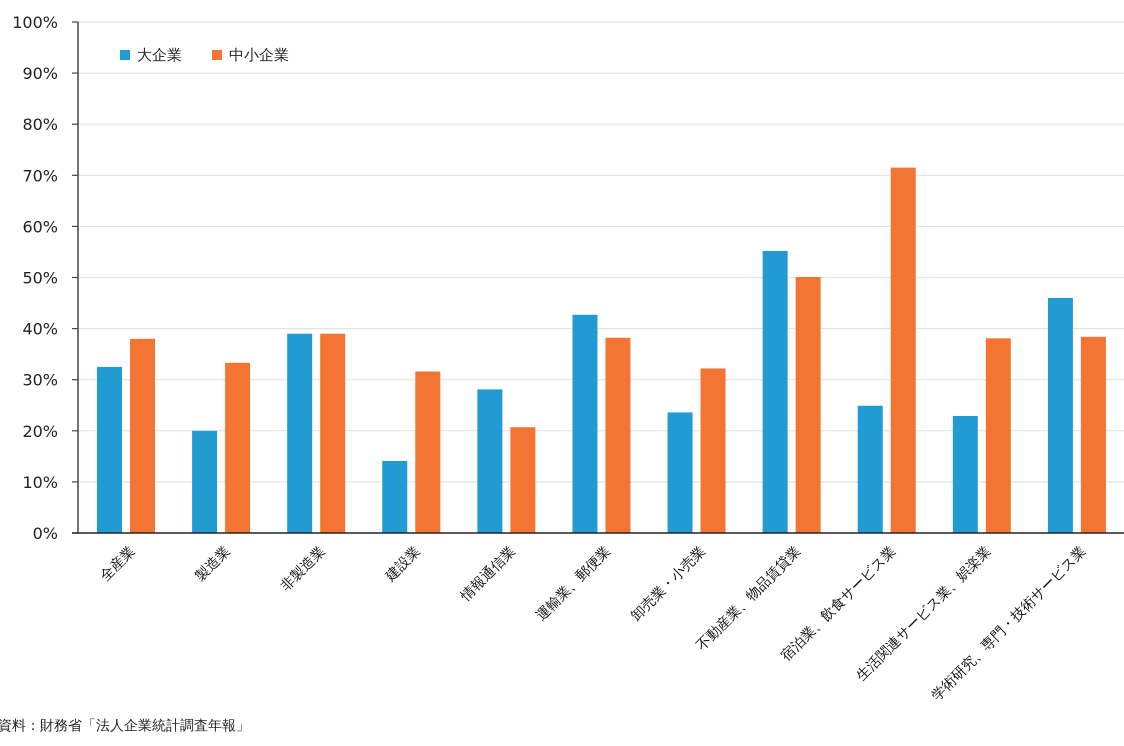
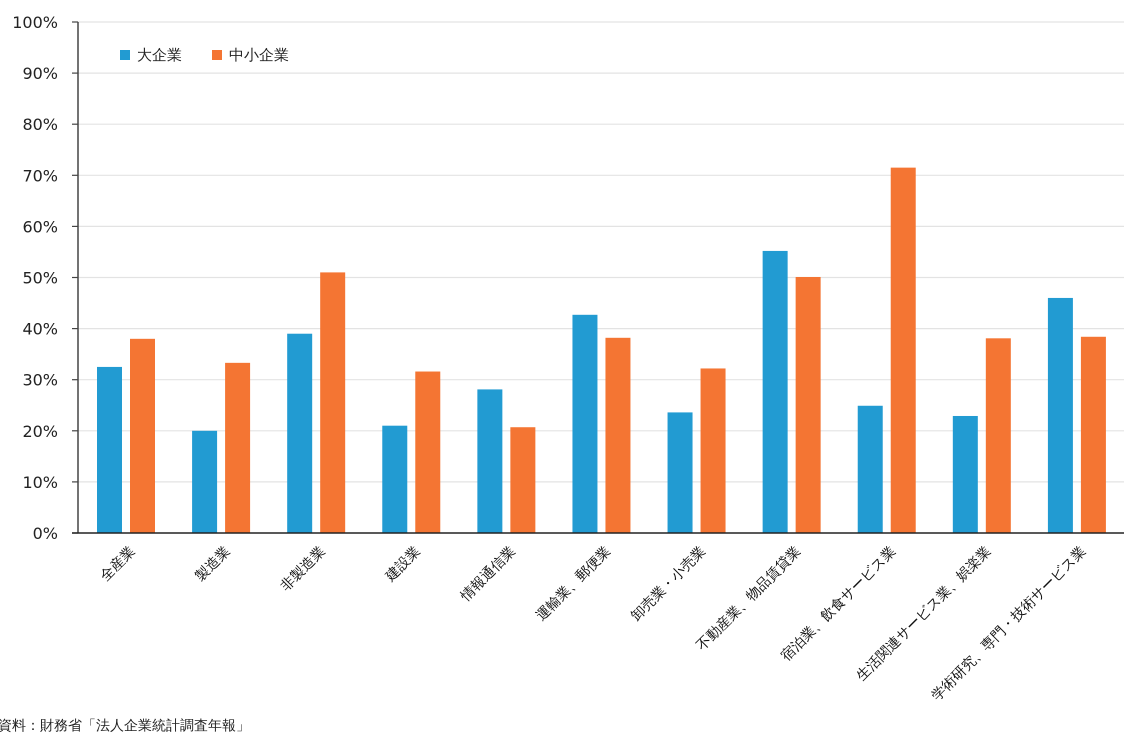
中小企業/非製造業: 39% -> 51%
大企業/建設業: 14% -> 21%
